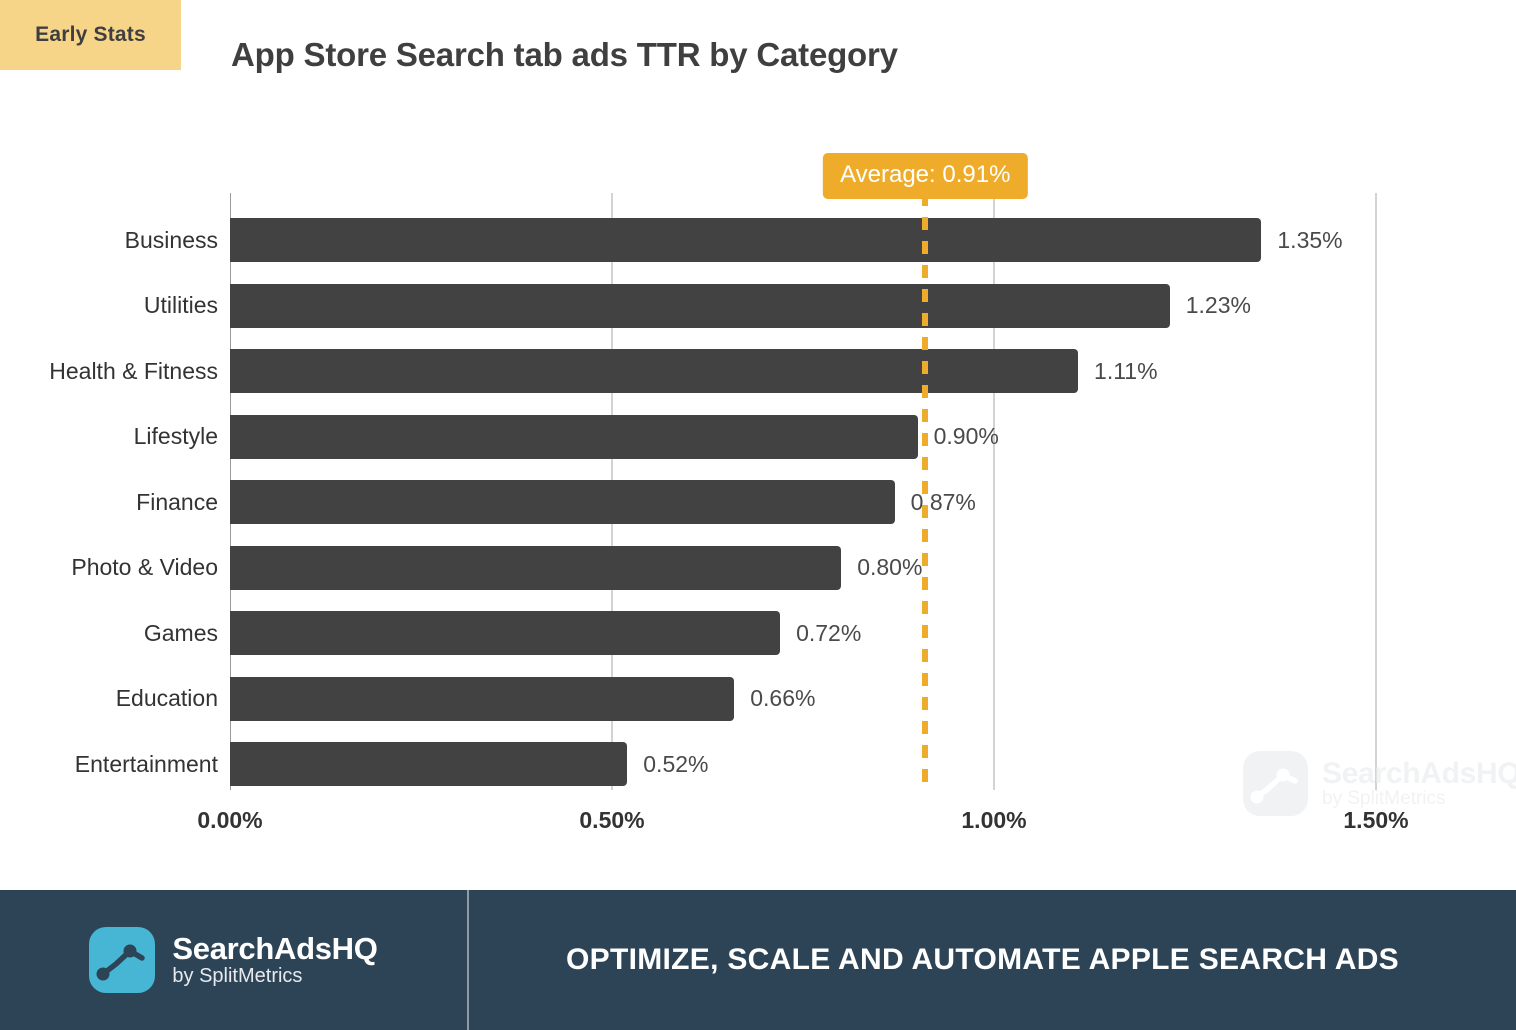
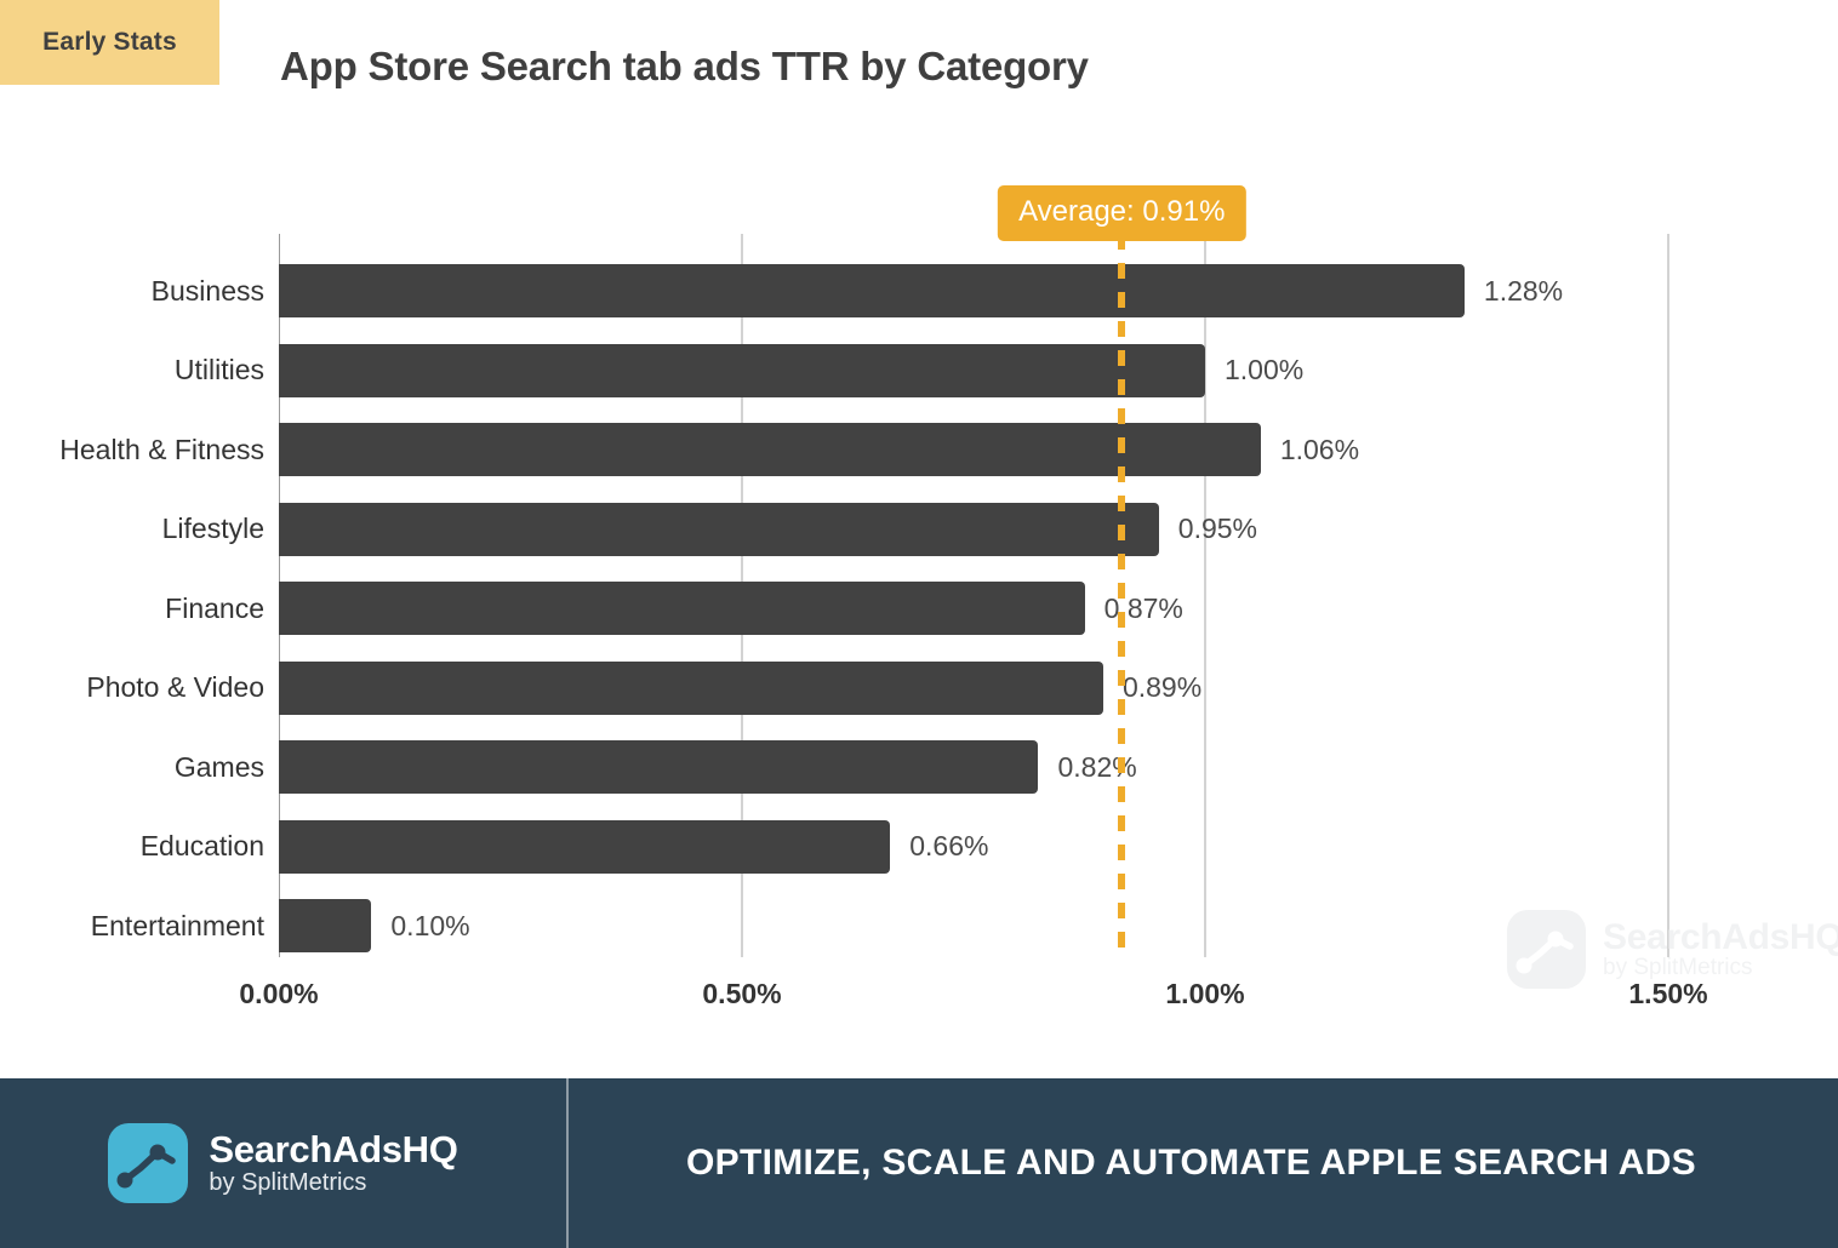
Business: 1.35% -> 1.28%
Utilities: 1.23% -> 1.00%
Health & Fitness: 1.11% -> 1.06%
Lifestyle: 0.90% -> 0.95%
Photo & Video: 0.80% -> 0.89%
Games: 0.72% -> 0.82%
Entertainment: 0.52% -> 0.10%
